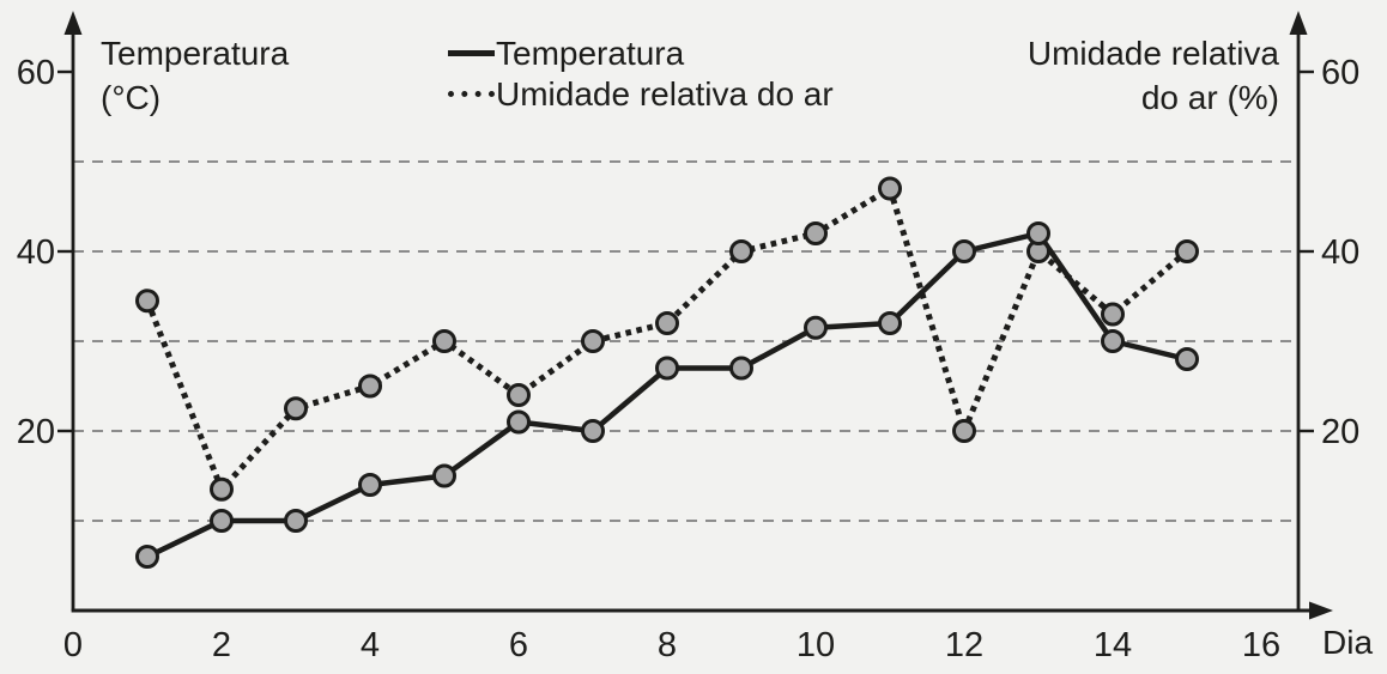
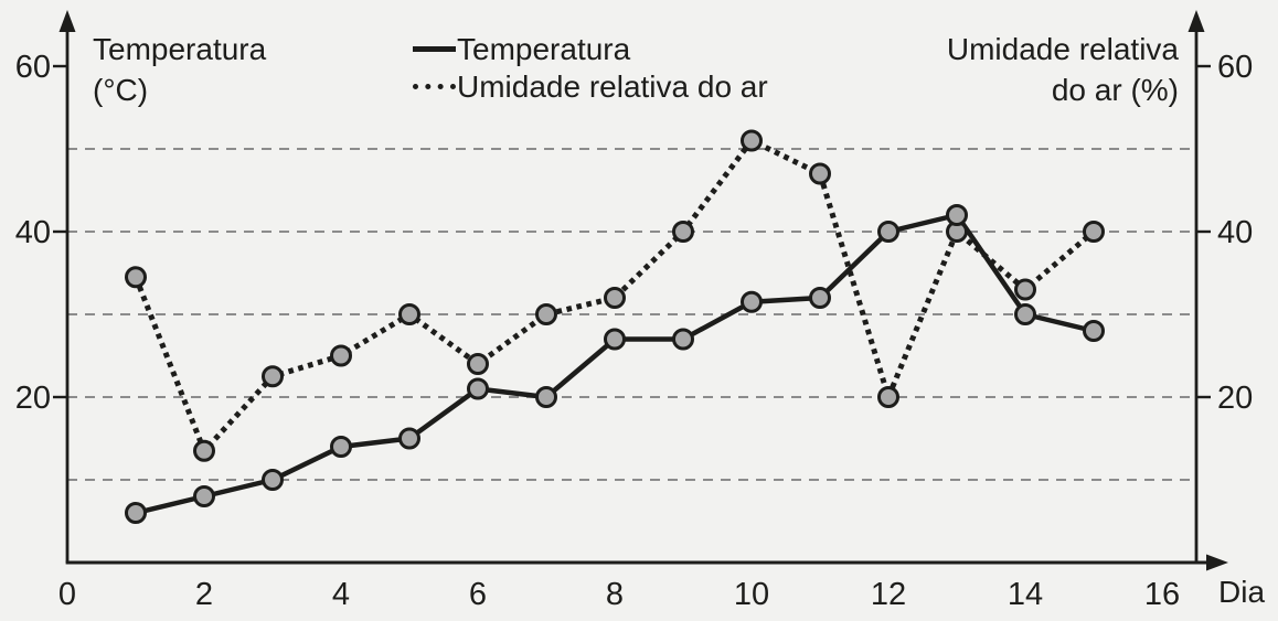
Temperatura/2: 10 -> 8
Umidade relativa do ar/10: 42 -> 51
